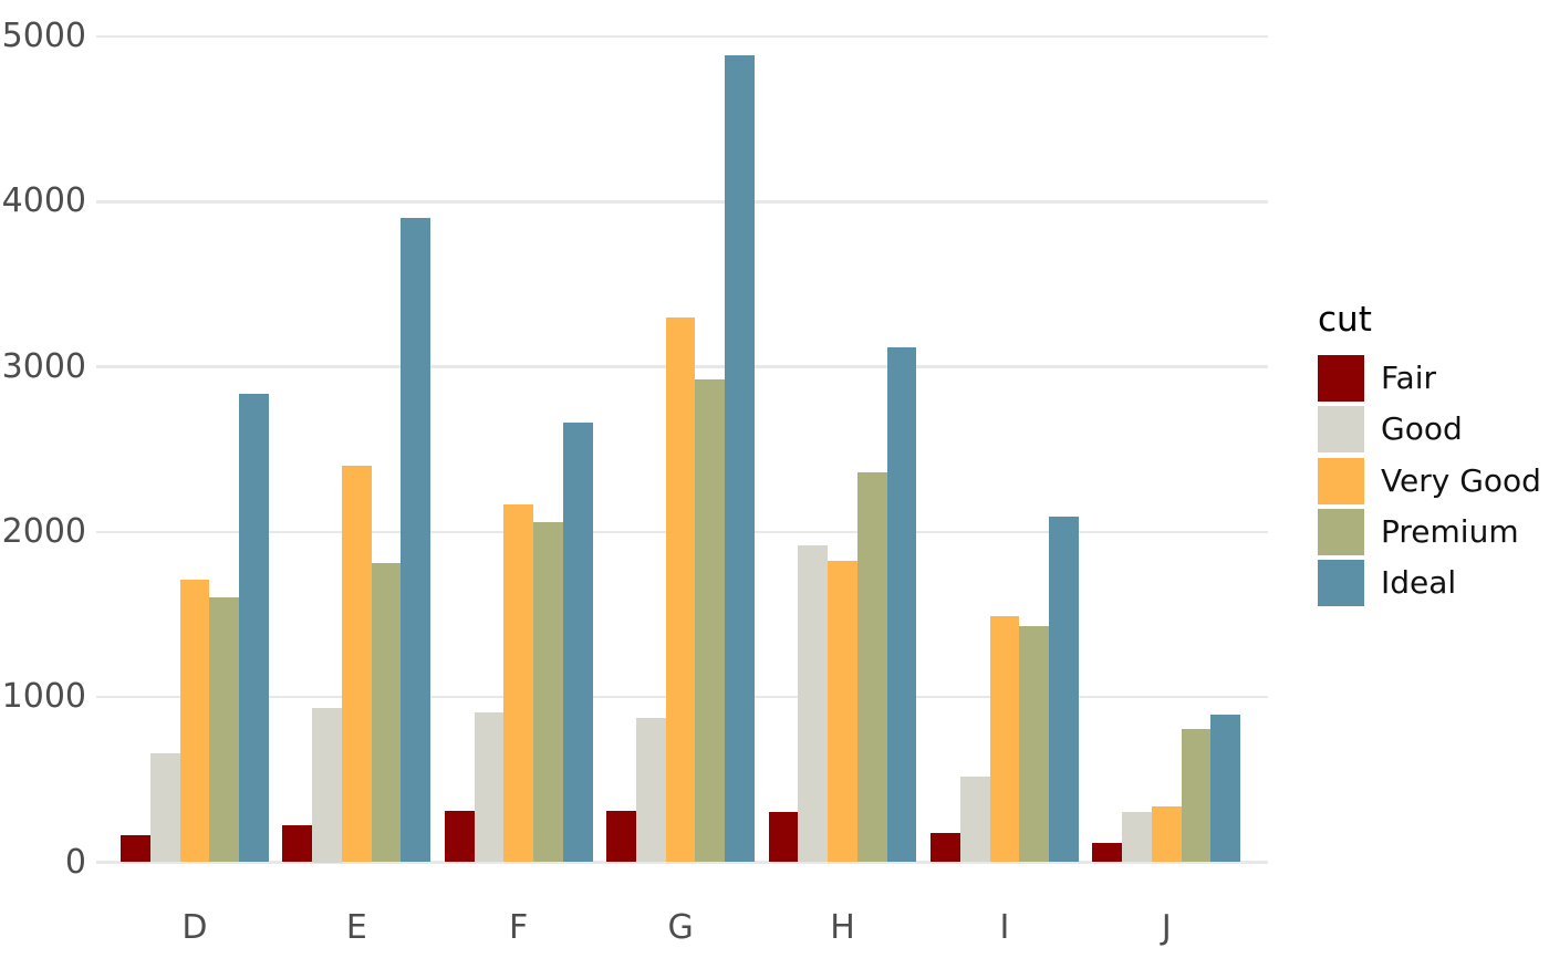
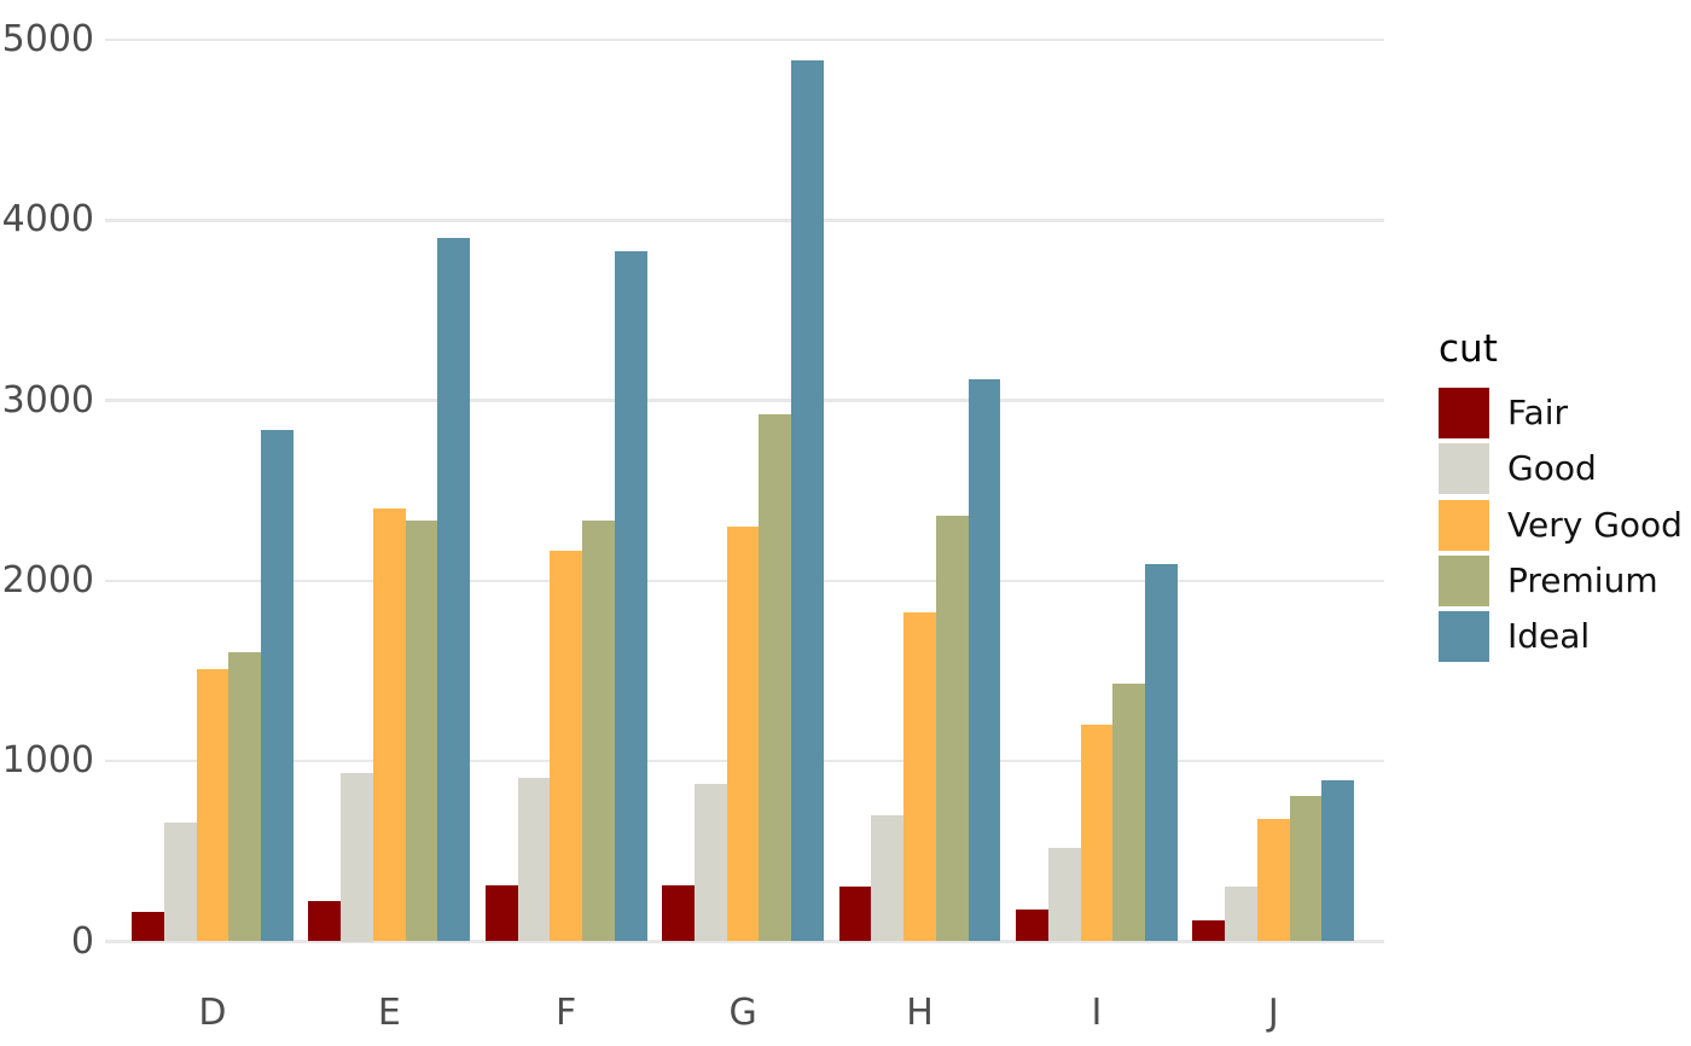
Very Good/D: 1710 -> 1510
Premium/E: 1810 -> 2340
Premium/F: 2060 -> 2330
Ideal/F: 2660 -> 3830
Very Good/G: 3300 -> 2300
Good/H: 1920 -> 700
Very Good/I: 1490 -> 1200
Very Good/J: 340 -> 680
